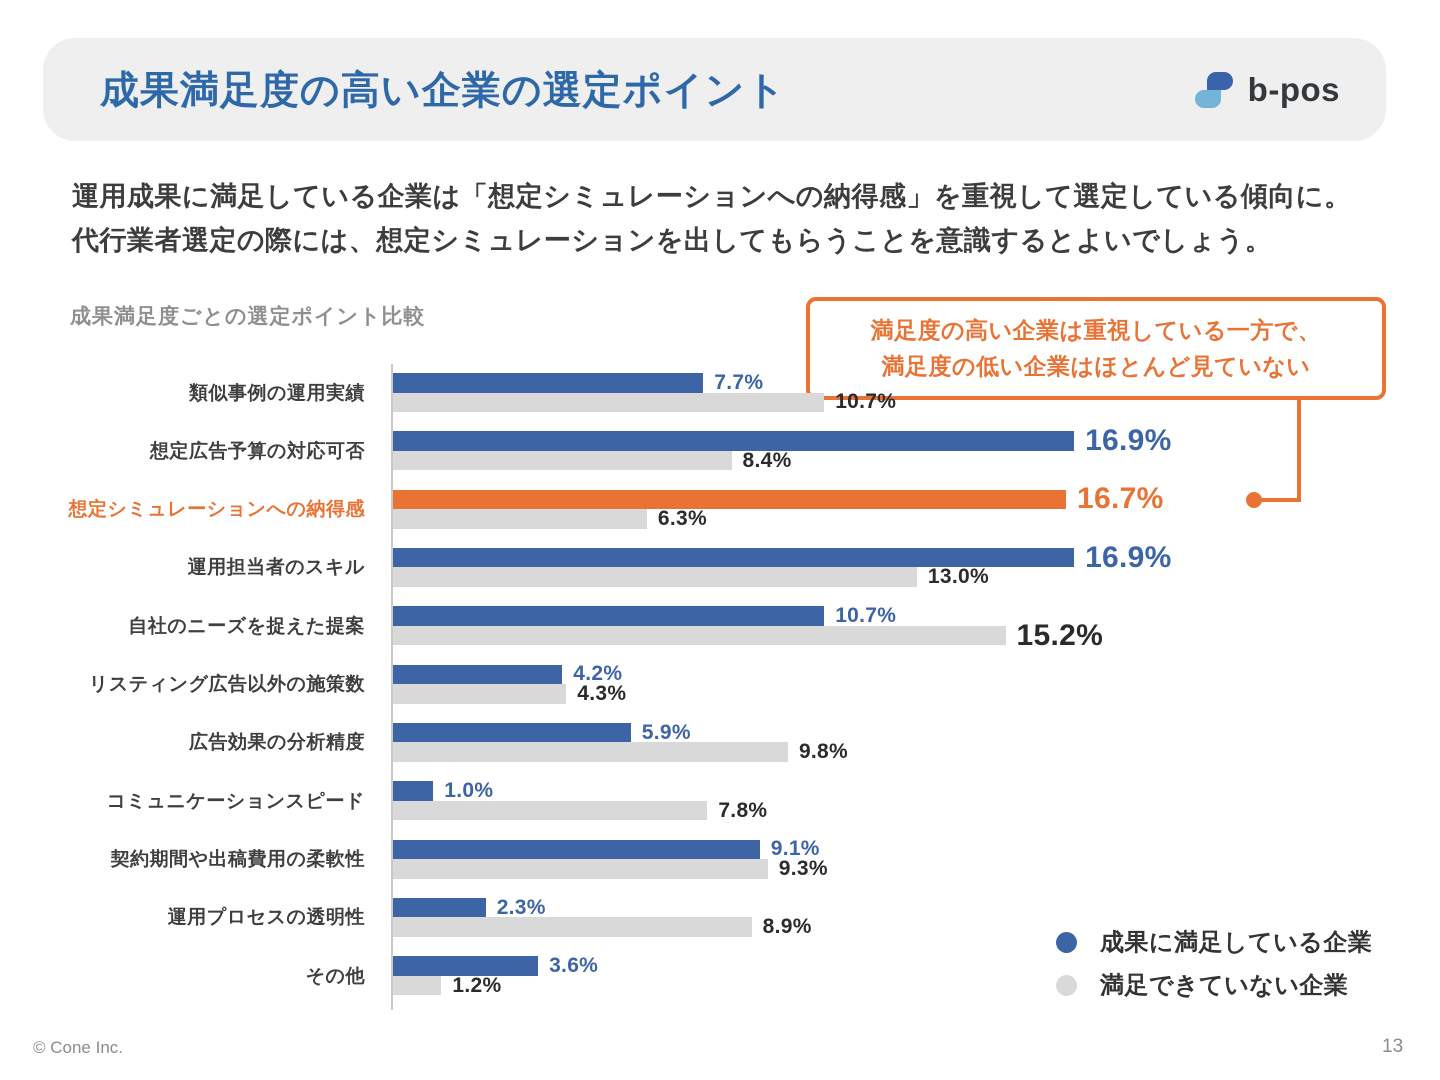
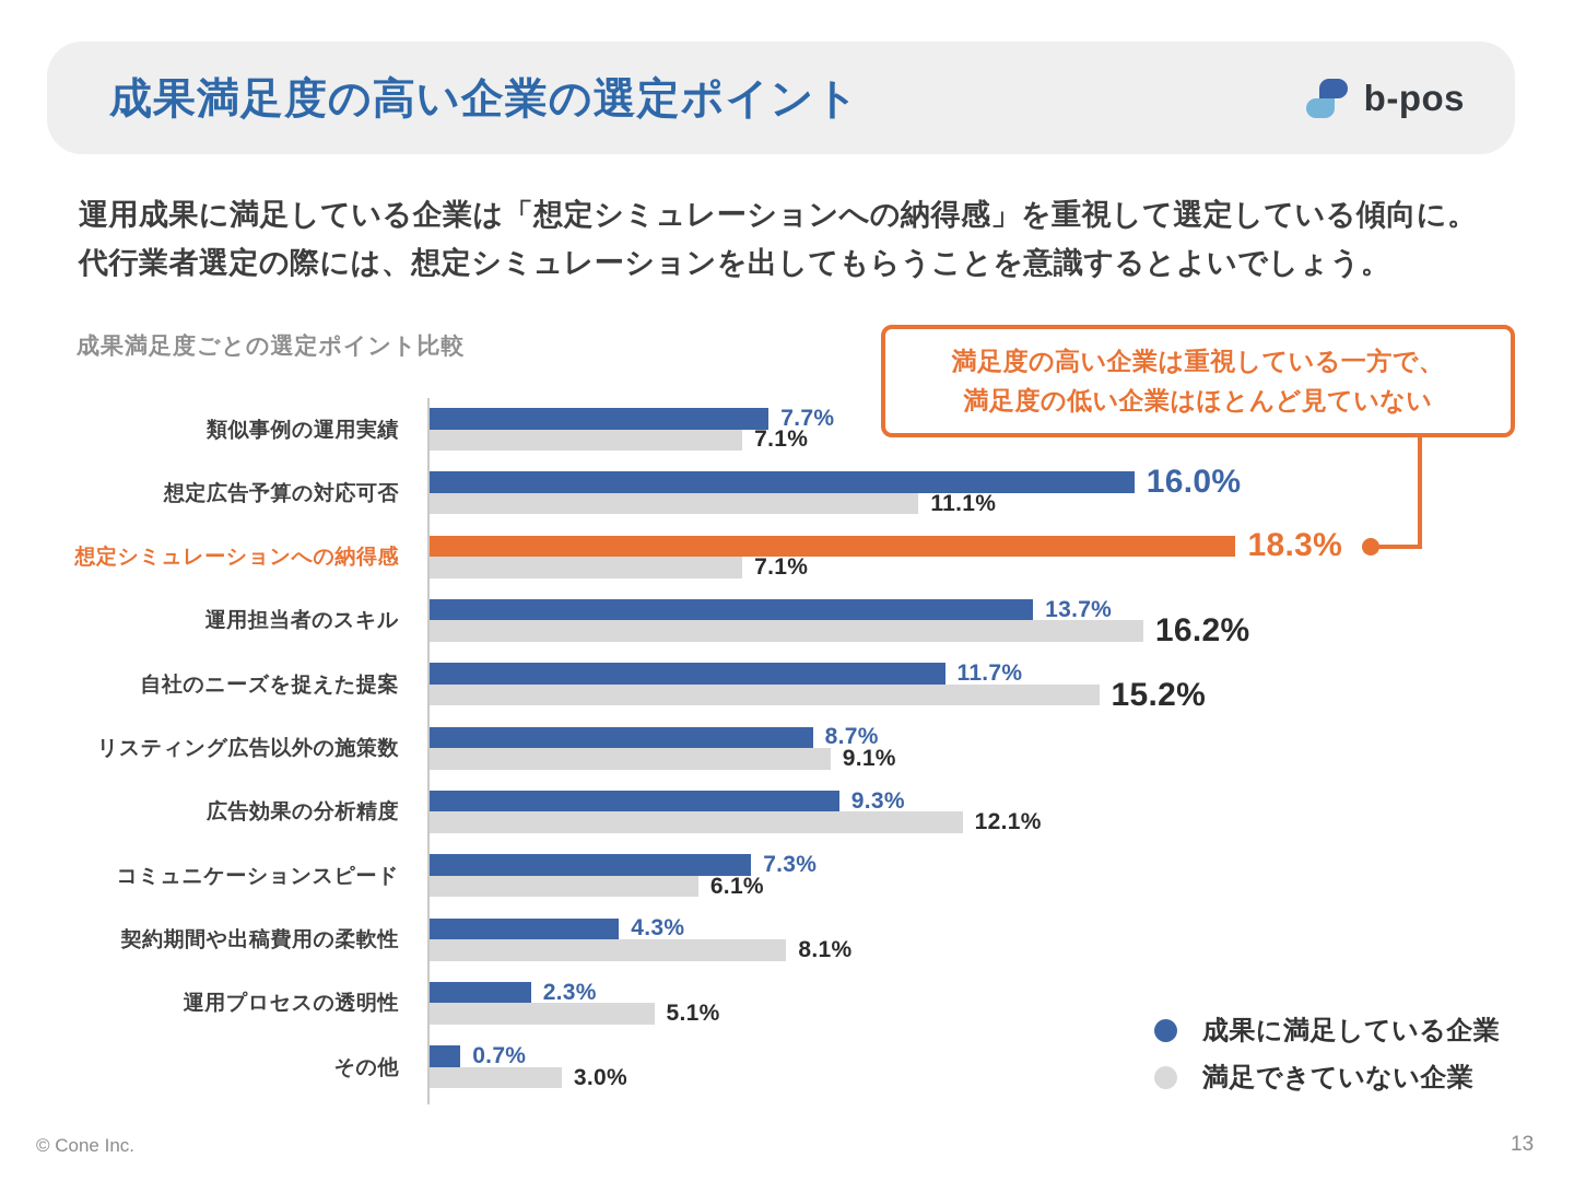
満足できていない企業/類似事例の運用実績: 10.7% -> 7.1%
成果に満足している企業/想定広告予算の対応可否: 16.9% -> 16.0%
満足できていない企業/想定広告予算の対応可否: 8.4% -> 11.1%
成果に満足している企業/想定シミュレーションへの納得感: 16.7% -> 18.3%
満足できていない企業/想定シミュレーションへの納得感: 6.3% -> 7.1%
成果に満足している企業/運用担当者のスキル: 16.9% -> 13.7%
満足できていない企業/運用担当者のスキル: 13.0% -> 16.2%
成果に満足している企業/自社のニーズを捉えた提案: 10.7% -> 11.7%
成果に満足している企業/リスティング広告以外の施策数: 4.2% -> 8.7%
満足できていない企業/リスティング広告以外の施策数: 4.3% -> 9.1%
成果に満足している企業/広告効果の分析精度: 5.9% -> 9.3%
満足できていない企業/広告効果の分析精度: 9.8% -> 12.1%
成果に満足している企業/コミュニケーションスピード: 1.0% -> 7.3%
満足できていない企業/コミュニケーションスピード: 7.8% -> 6.1%
成果に満足している企業/契約期間や出稿費用の柔軟性: 9.1% -> 4.3%
満足できていない企業/契約期間や出稿費用の柔軟性: 9.3% -> 8.1%
満足できていない企業/運用プロセスの透明性: 8.9% -> 5.1%
成果に満足している企業/その他: 3.6% -> 0.7%
満足できていない企業/その他: 1.2% -> 3.0%
